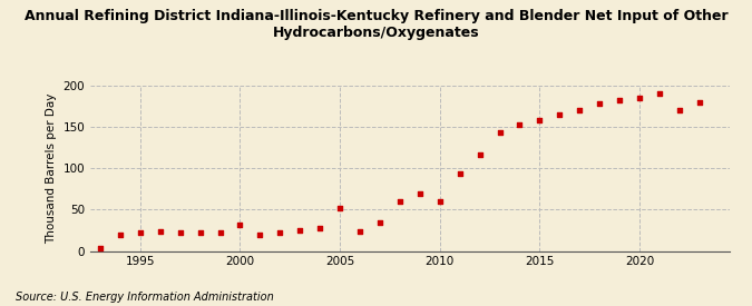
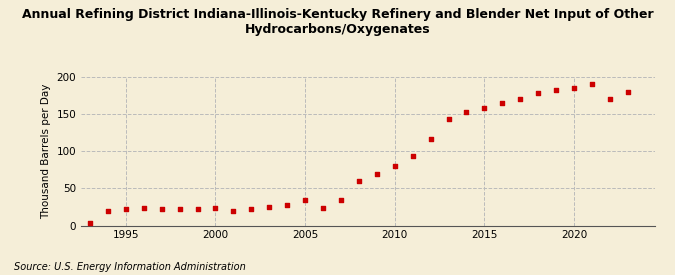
2000: 32 -> 23
2005: 52 -> 35
2010: 60 -> 80
